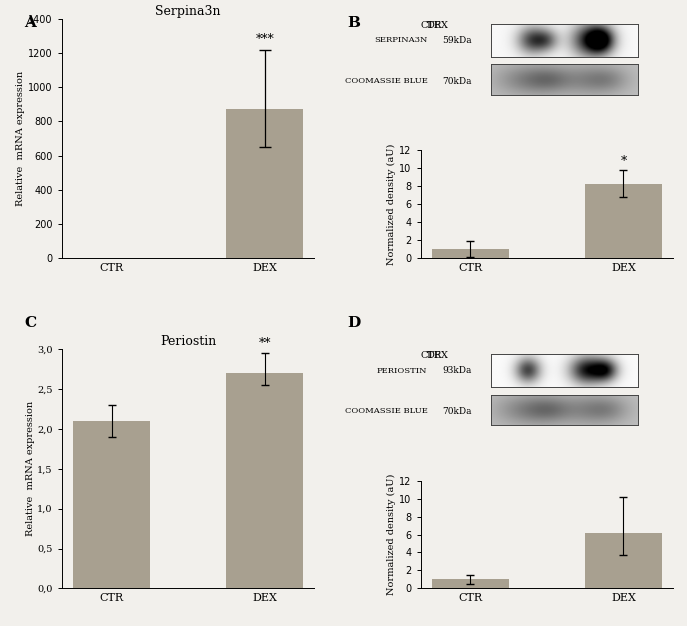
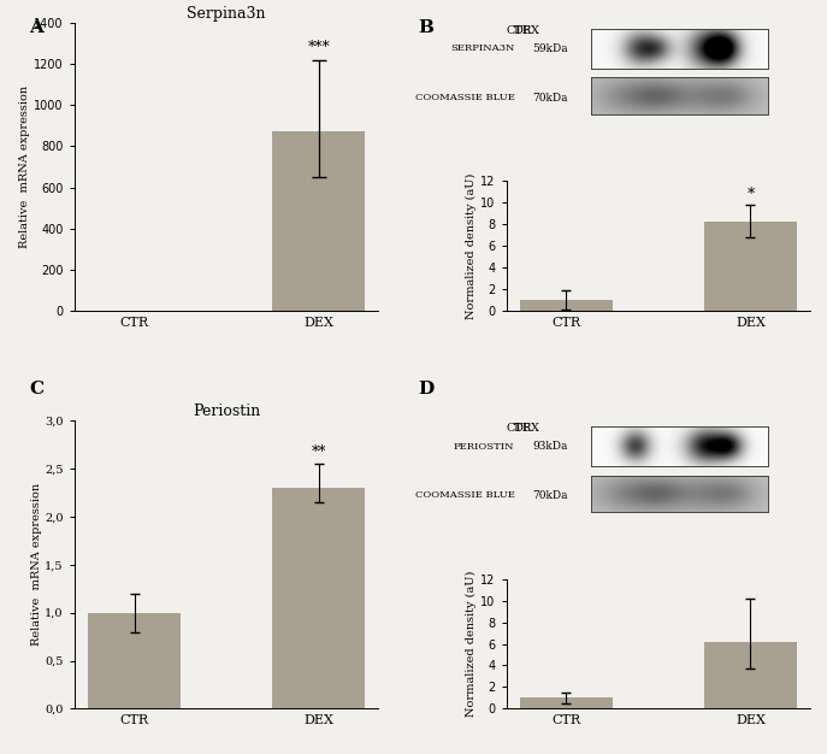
Periostin/CTR: 2,1 -> 1,0
Periostin/DEX: 2,7 -> 2,3
